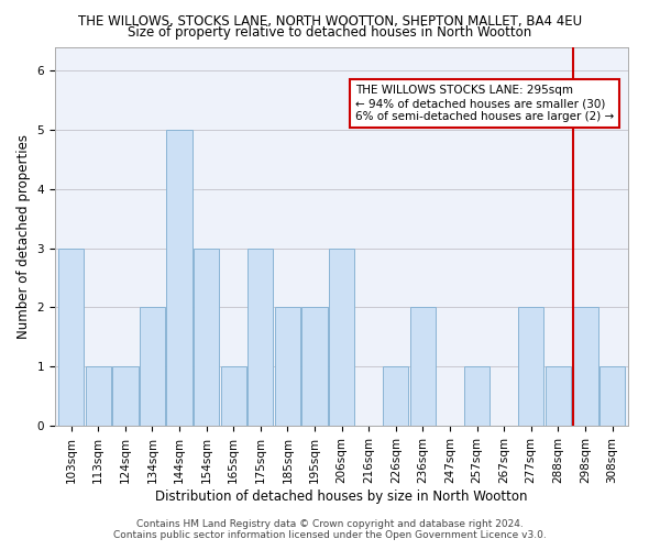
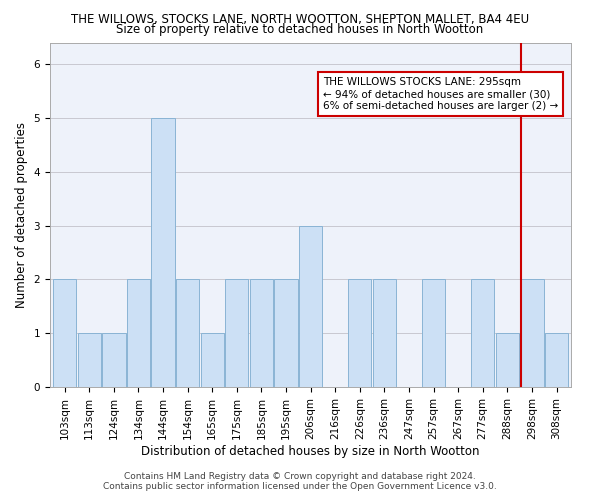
103sqm: 3 -> 2
154sqm: 3 -> 2
175sqm: 3 -> 2
226sqm: 1 -> 2
257sqm: 1 -> 2
